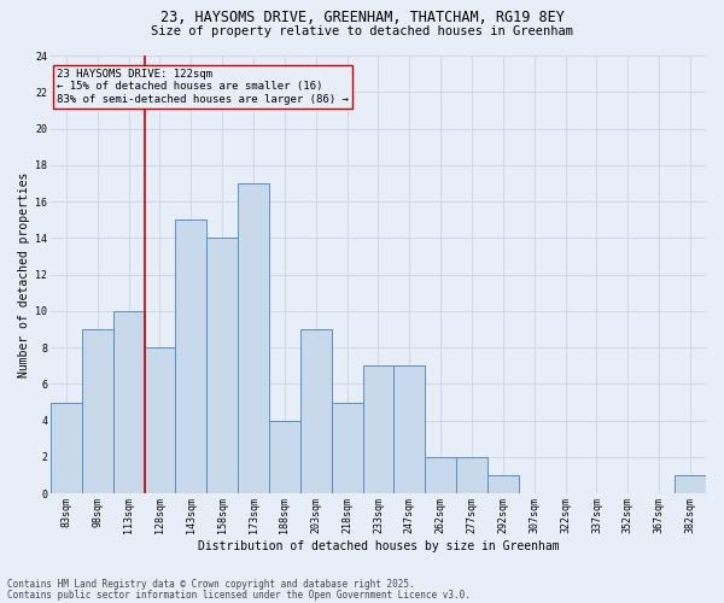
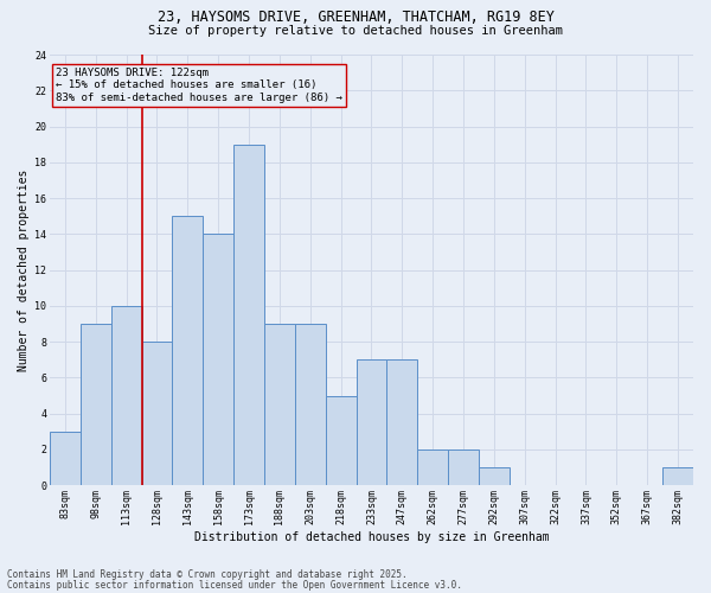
83sqm: 5 -> 3
173sqm: 17 -> 19
188sqm: 4 -> 9
